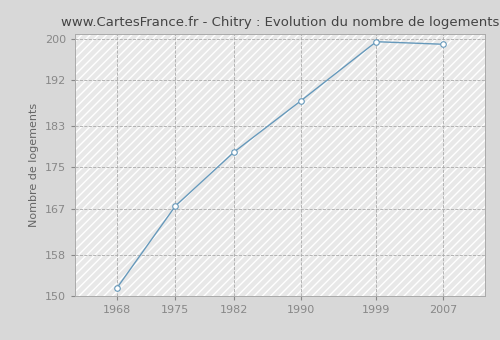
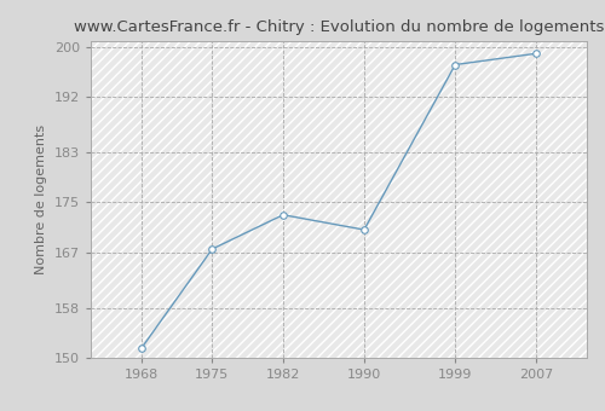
1982: 178.0 -> 173.0
1990: 188.0 -> 170.6
1999: 199.5 -> 197.2
